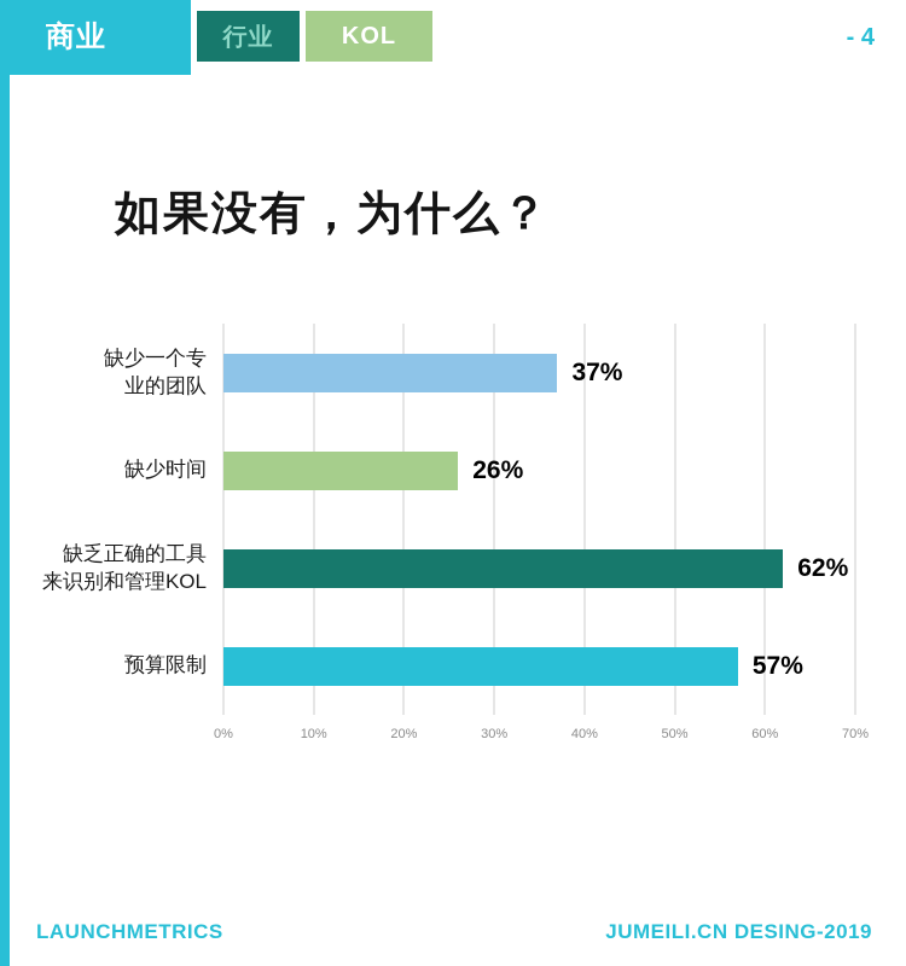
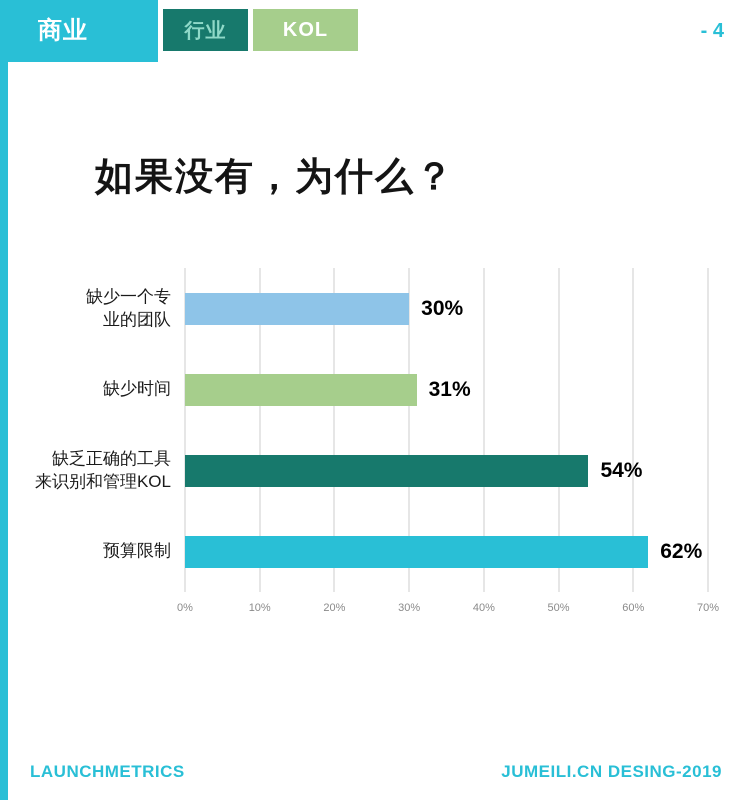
缺少一个专业的团队: 37% -> 30%
缺少时间: 26% -> 31%
缺乏正确的工具来识别和管理KOL: 62% -> 54%
预算限制: 57% -> 62%
